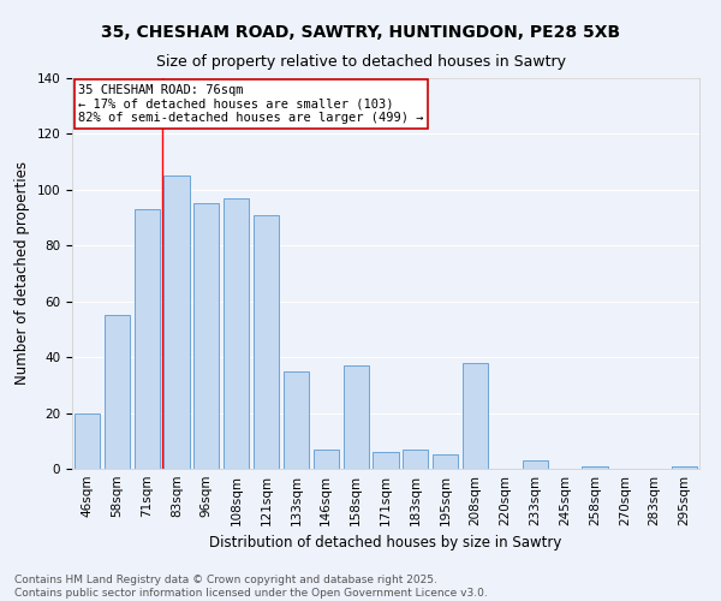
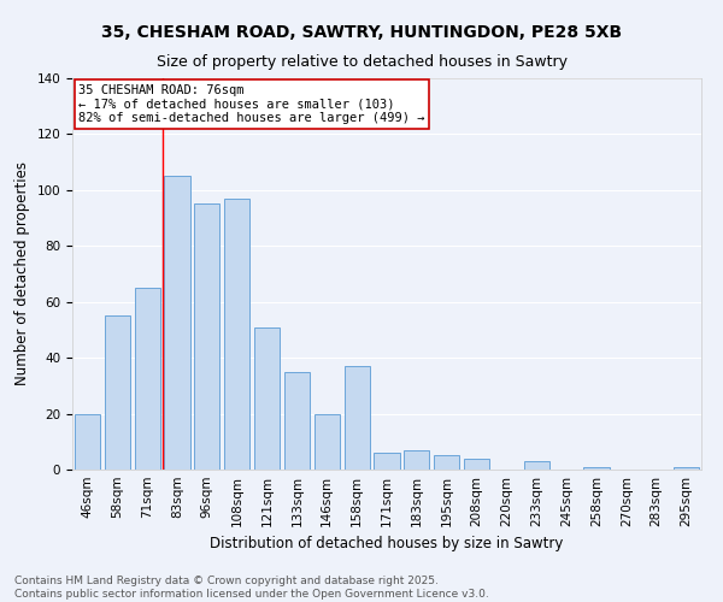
71sqm: 93 -> 65
121sqm: 91 -> 51
146sqm: 7 -> 20
208sqm: 38 -> 4
